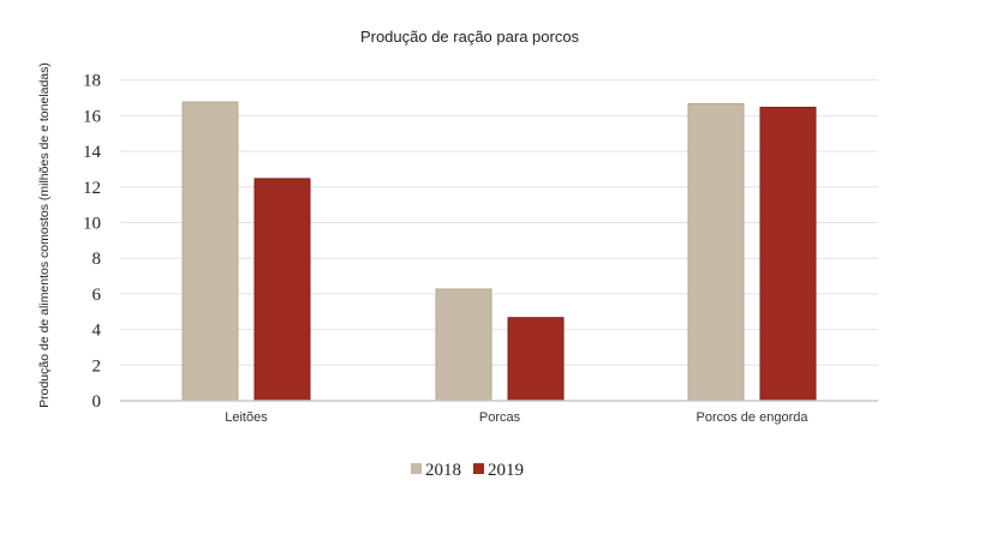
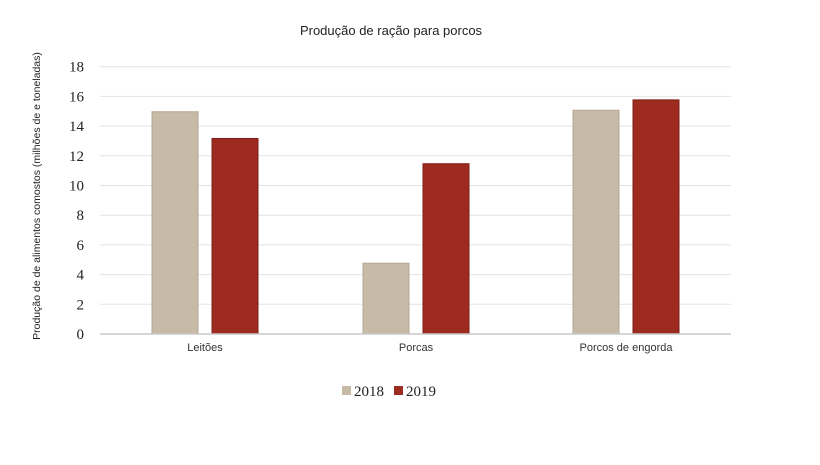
2018/Leitões: 16.8 -> 15.0
2019/Leitões: 12.5 -> 13.2
2018/Porcas: 6.3 -> 4.8
2019/Porcas: 4.7 -> 11.5
2018/Porcos de engorda: 16.7 -> 15.1
2019/Porcos de engorda: 16.5 -> 15.8
